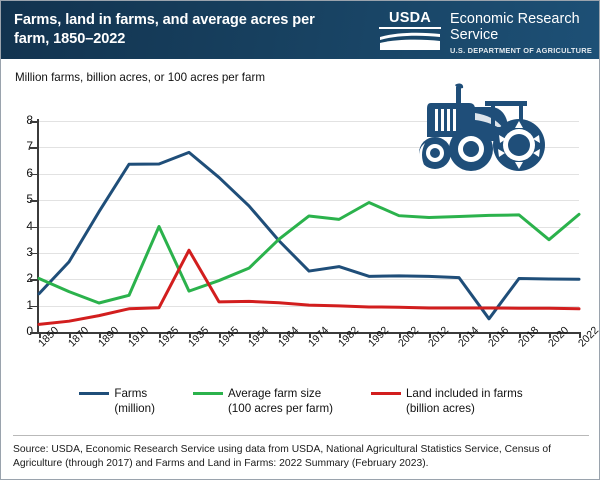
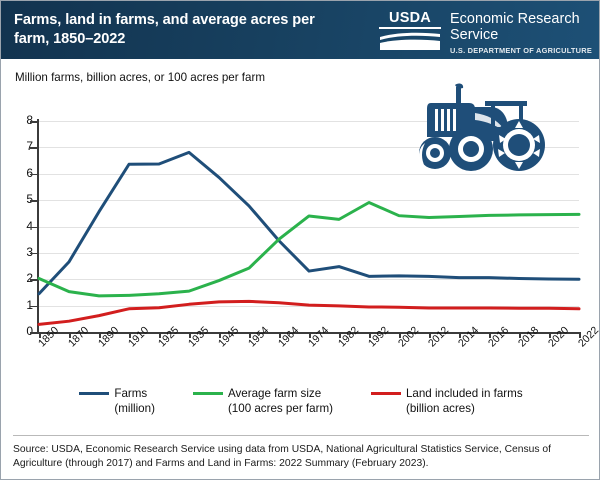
Average farm size/1890: 1.1 -> 1.4
Average farm size/1925: 4.0 -> 1.4
Land included in farms/1935: 3.1 -> 1.1
Farms/2016: 0.5 -> 2.1
Average farm size/2020: 3.5 -> 4.5
